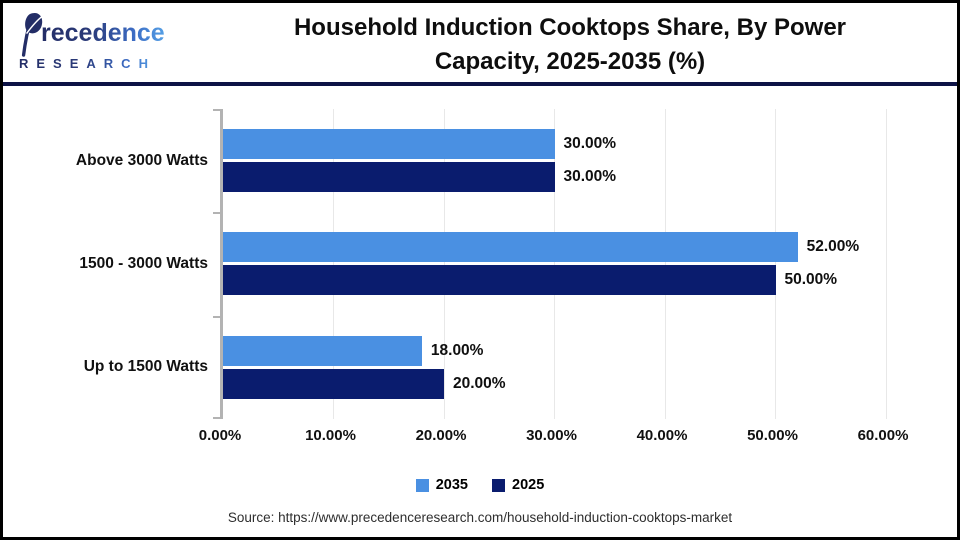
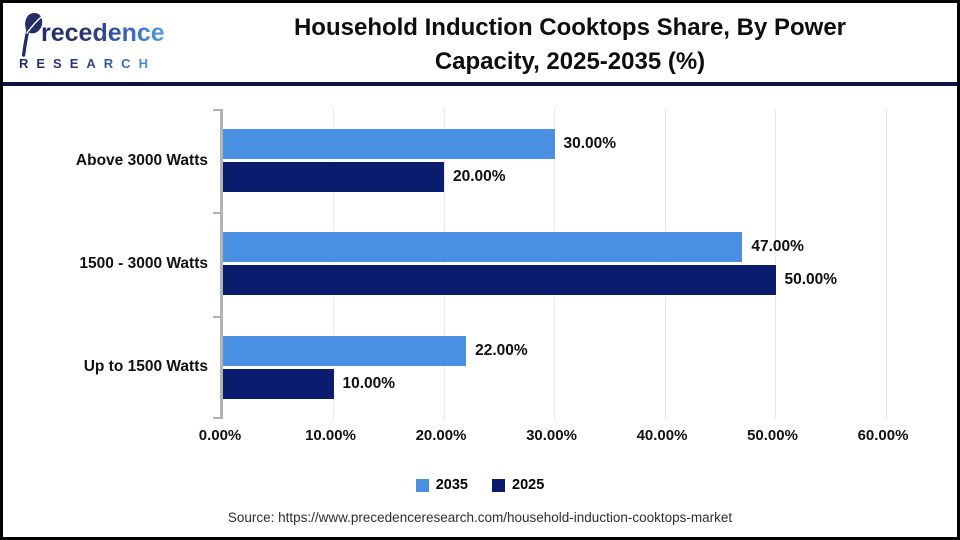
2025/Above 3000 Watts: 30.00% -> 20.00%
2035/1500 - 3000 Watts: 52.00% -> 47.00%
2035/Up to 1500 Watts: 18.00% -> 22.00%
2025/Up to 1500 Watts: 20.00% -> 10.00%
